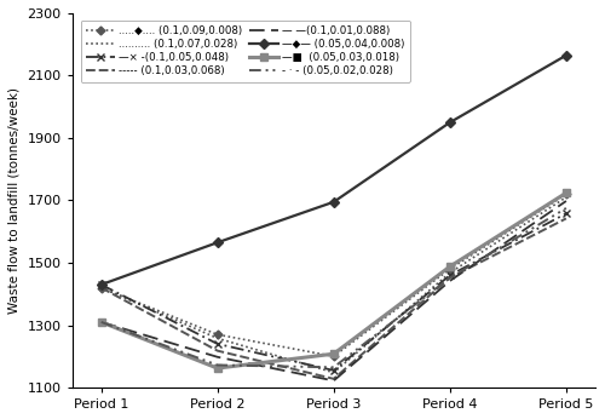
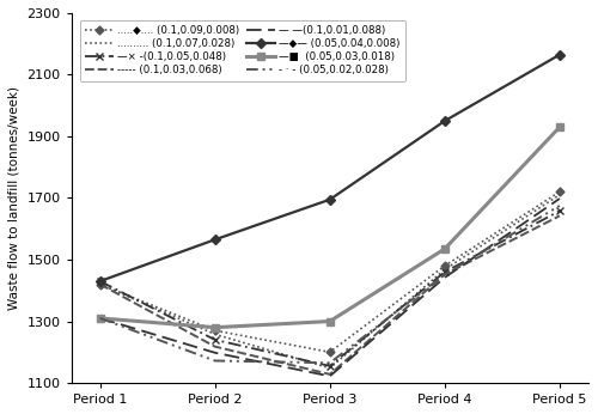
—■ (0.05,0.03,0.018)/Period 2: 1162 -> 1280
—■ (0.05,0.03,0.018)/Period 3: 1208 -> 1300
—■ (0.05,0.03,0.018)/Period 4: 1488 -> 1535
—■ (0.05,0.03,0.018)/Period 5: 1724 -> 1930
